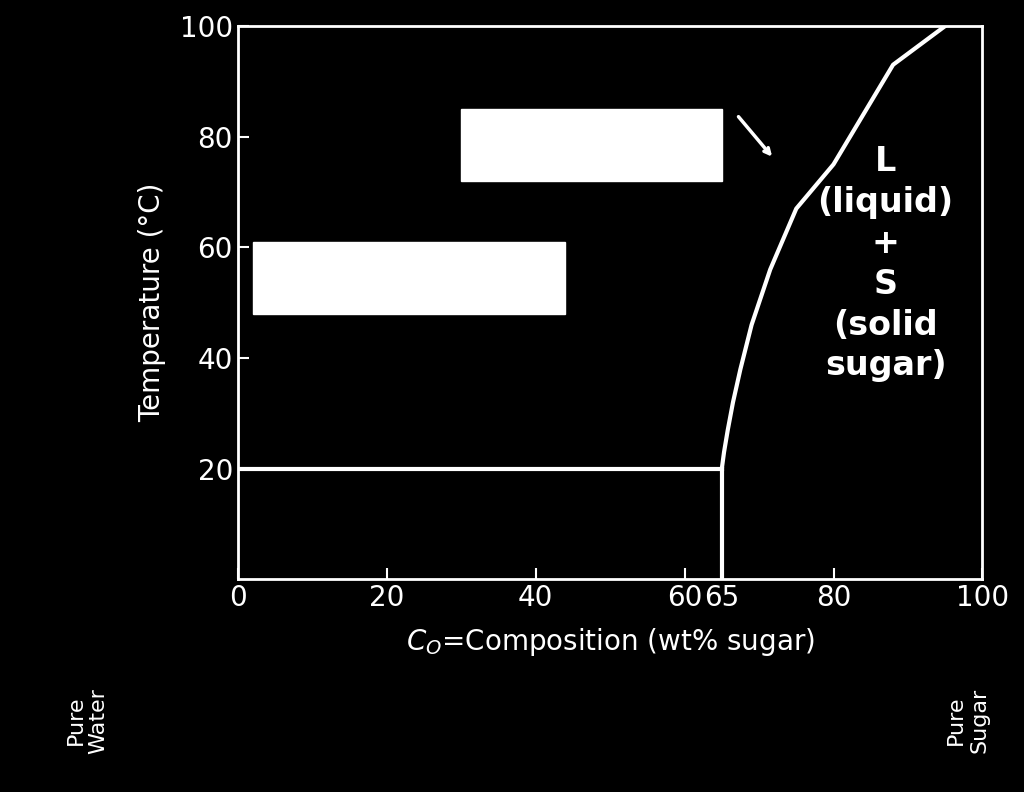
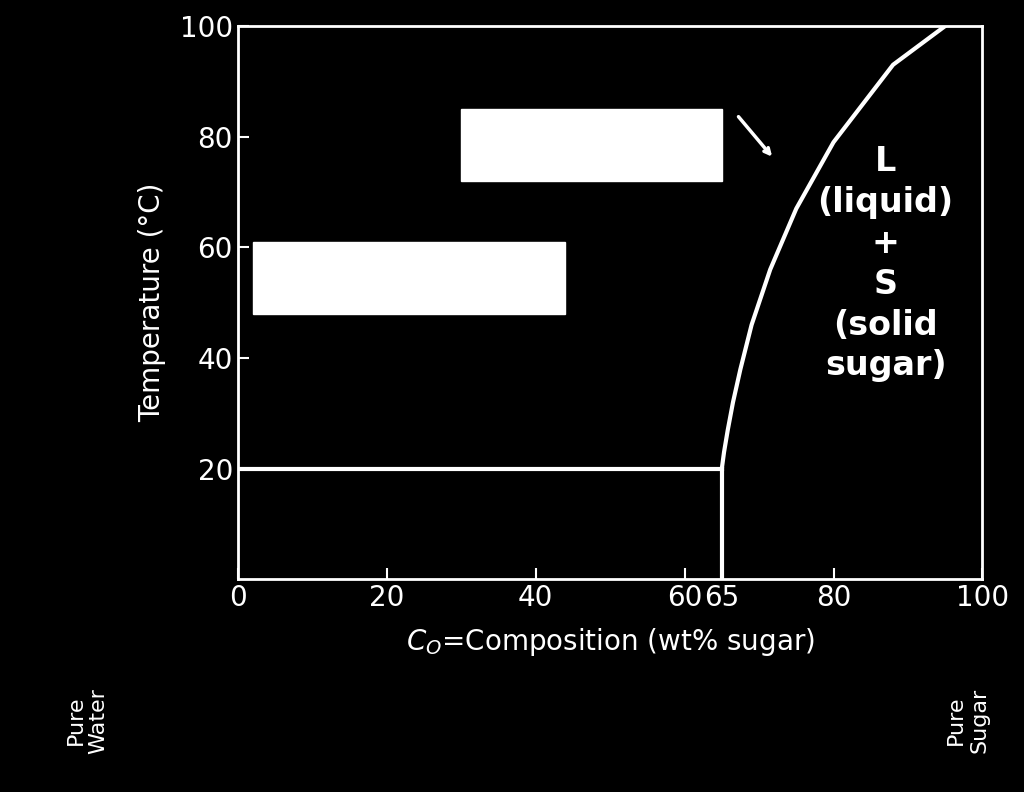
80: 75 -> 79
